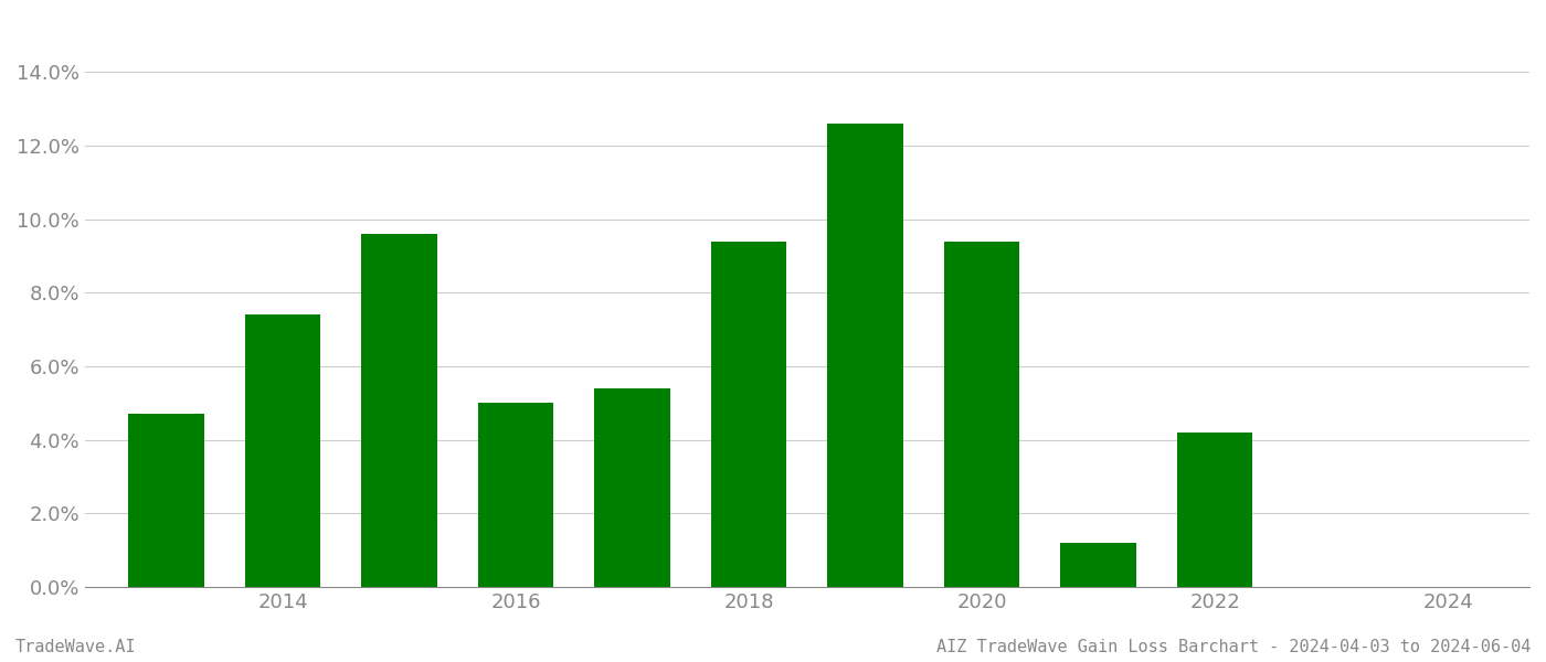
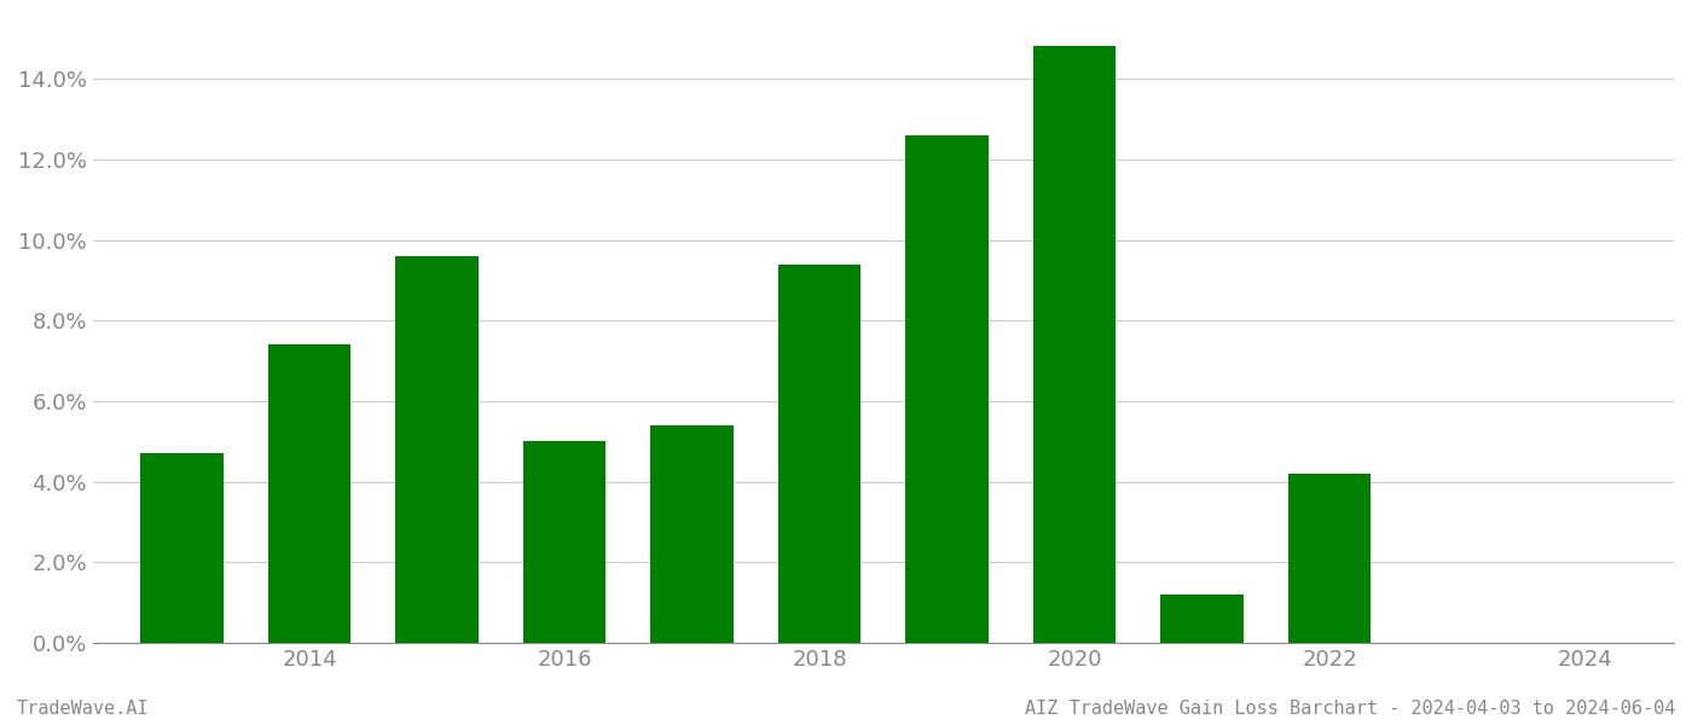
2020: 9.4% -> 14.8%
